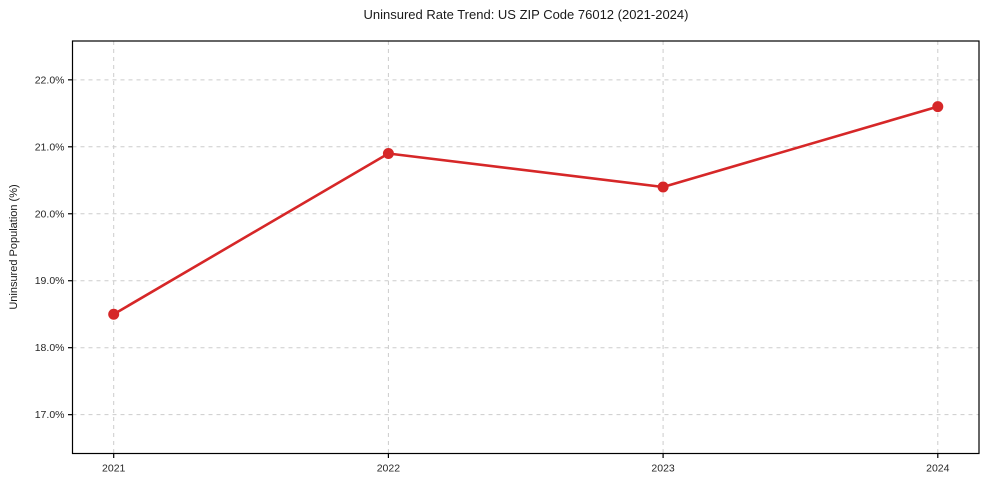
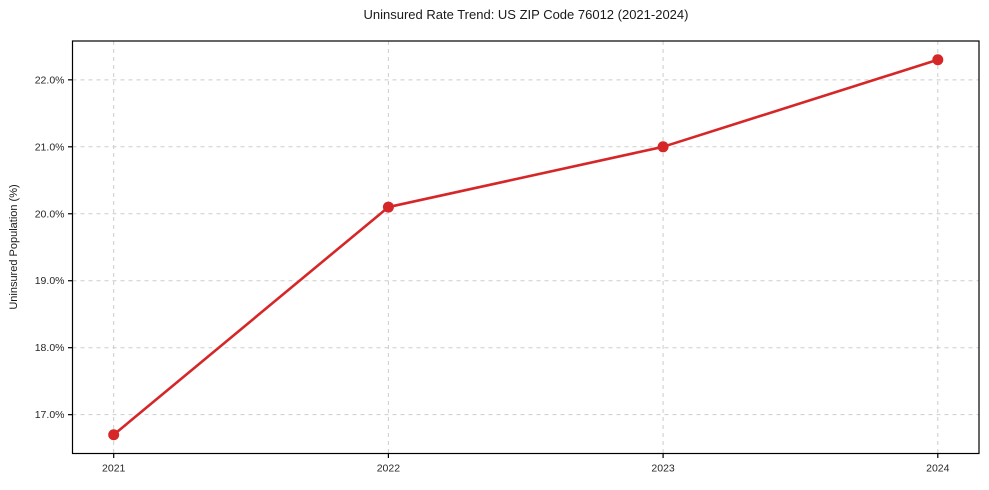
2021: 18.5% -> 16.7%
2022: 20.9% -> 20.1%
2023: 20.4% -> 21.0%
2024: 21.6% -> 22.3%
